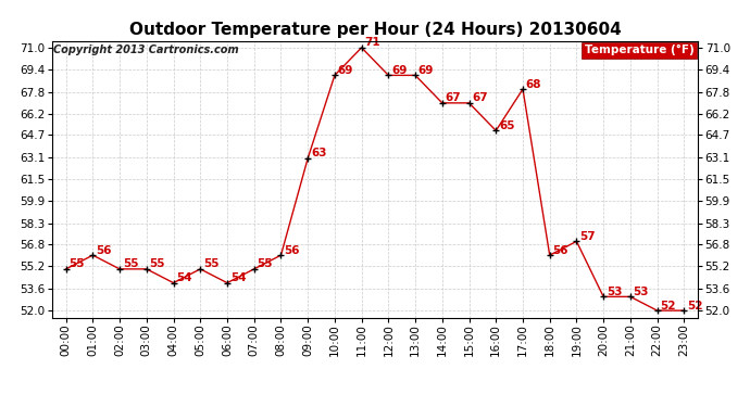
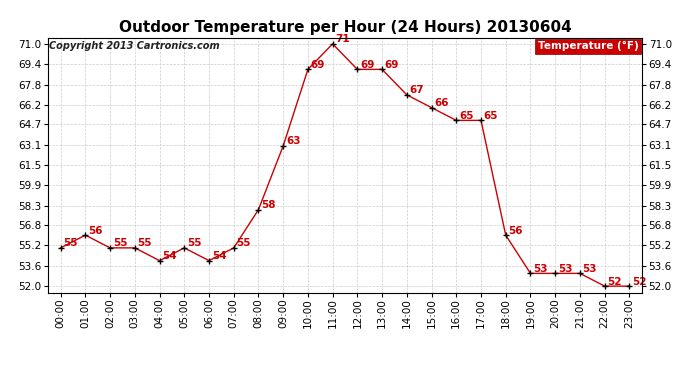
08:00: 56 -> 58
15:00: 67 -> 66
17:00: 68 -> 65
19:00: 57 -> 53
